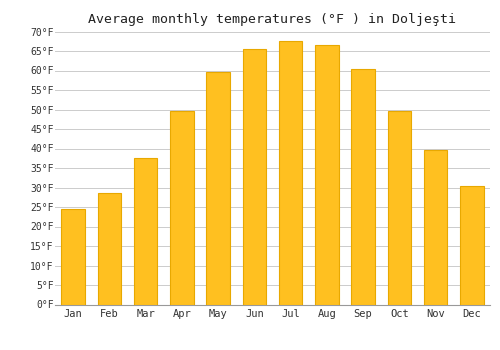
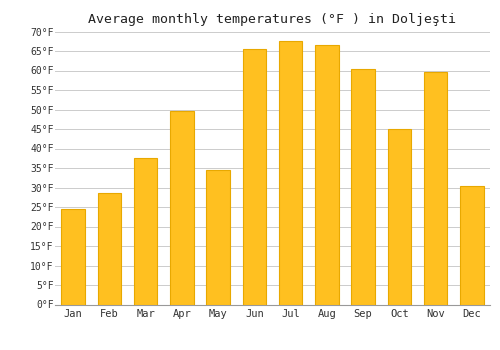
May: 59.5°F -> 34.5°F
Oct: 49.5°F -> 45.0°F
Nov: 39.5°F -> 59.5°F
